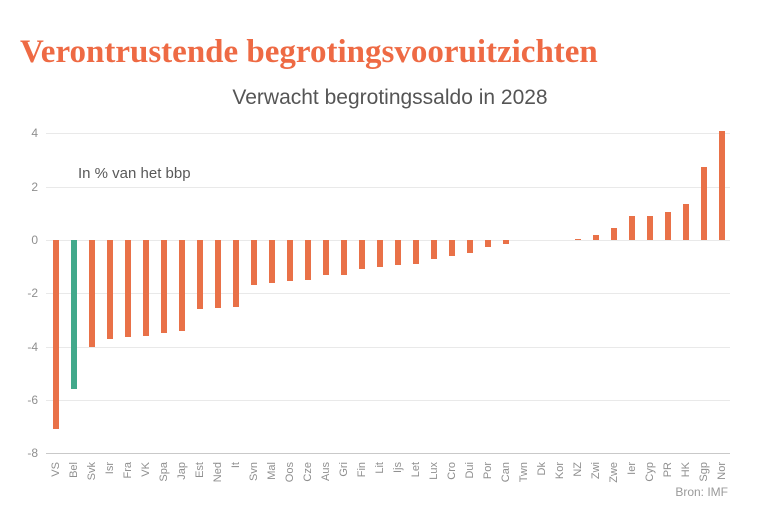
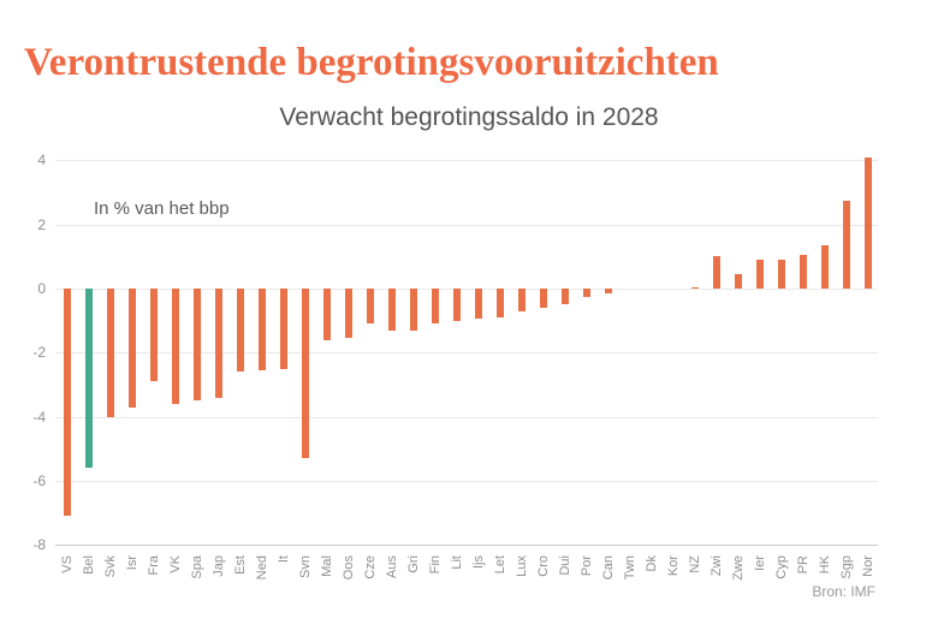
Fra: -3.6 -> -2.9
Svn: -1.7 -> -5.3
Cze: -1.5 -> -1.1
Zwi: 0.2 -> 1.0
